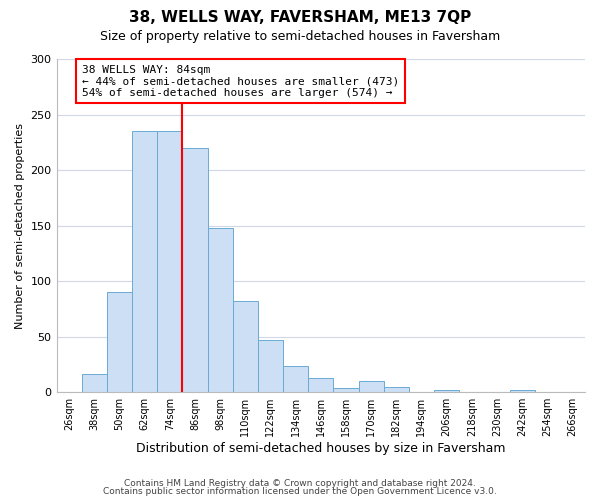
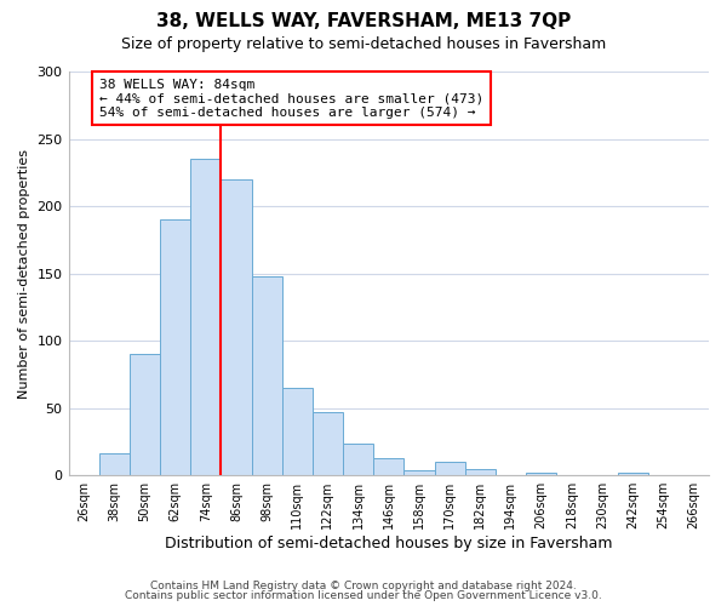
62sqm: 235 -> 190
110sqm: 82 -> 65
